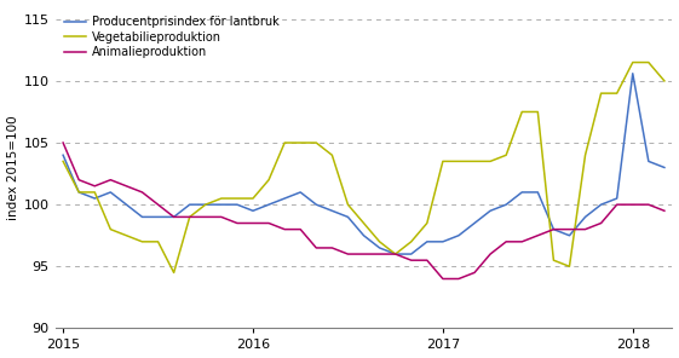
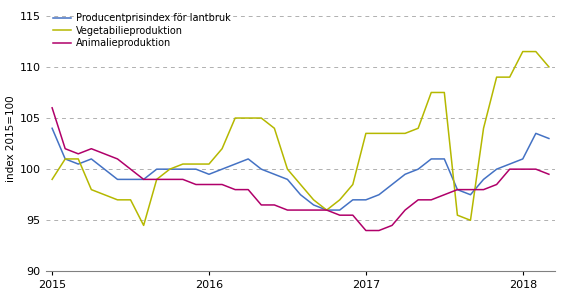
Vegetabilieproduktion/2015: 103.5 -> 99.0
Animalieproduktion/2015: 105.0 -> 106.0
Producentprisindex för lantbruk/2018: 110.6 -> 101.0
